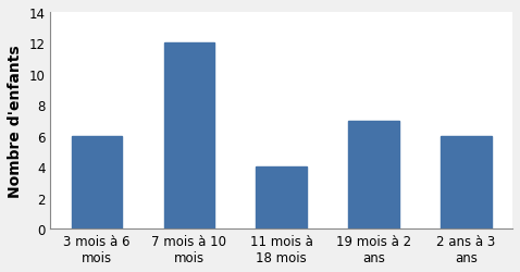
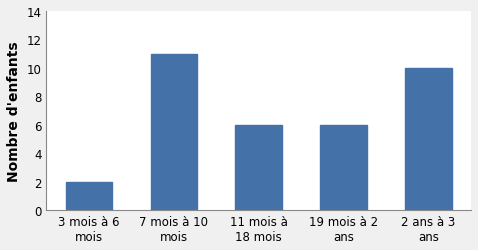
3 mois à 6 mois: 6 -> 2
7 mois à 10 mois: 12 -> 11
11 mois à 18 mois: 4 -> 6
19 mois à 2 ans: 7 -> 6
2 ans à 3 ans: 6 -> 10
